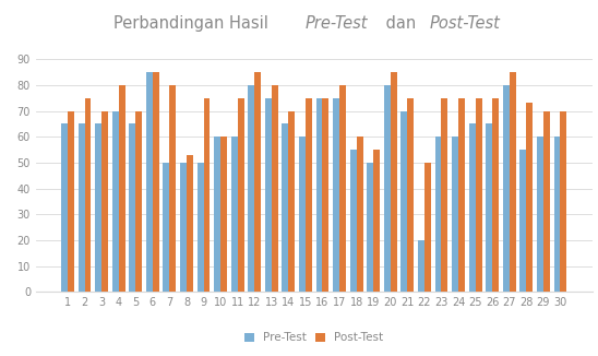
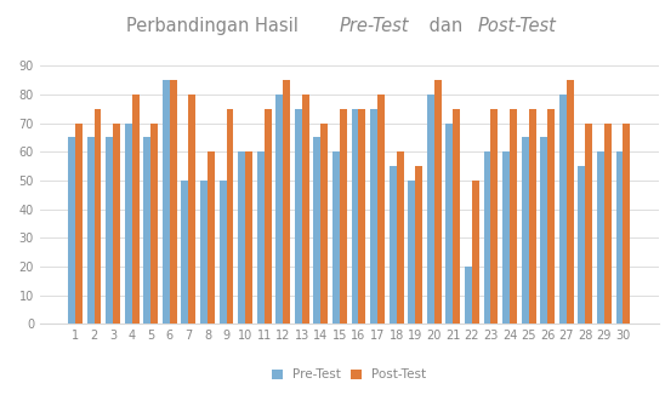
Post-Test/8: 53 -> 60
Post-Test/28: 73 -> 70
